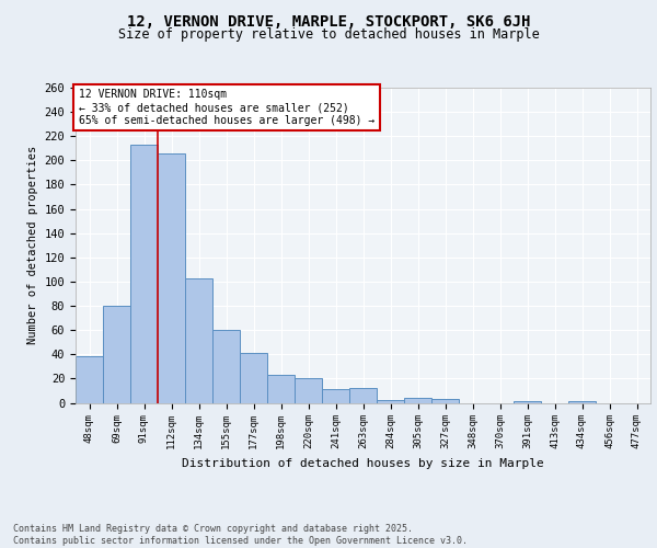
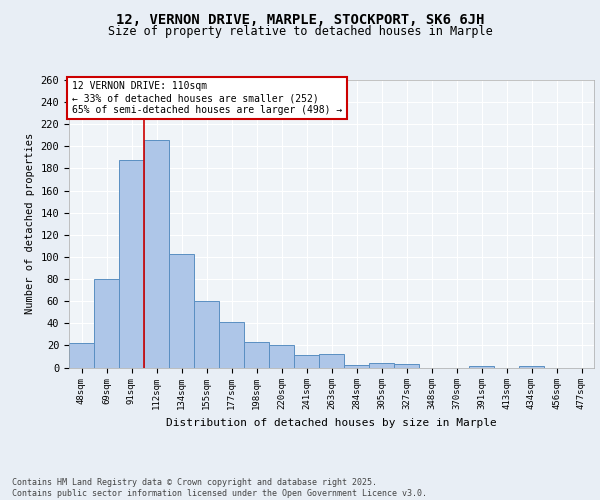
48sqm: 38 -> 22
91sqm: 213 -> 188
